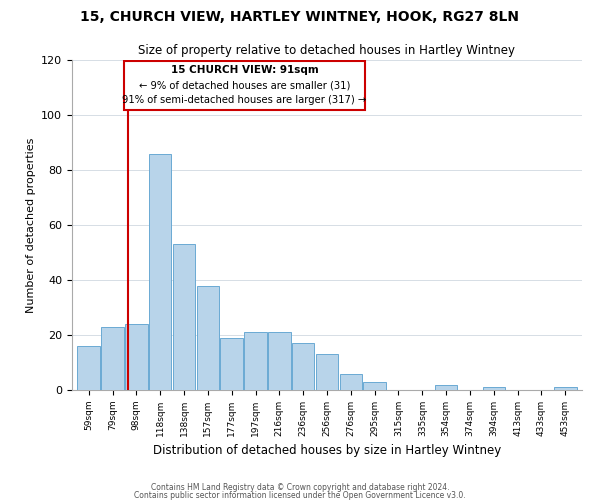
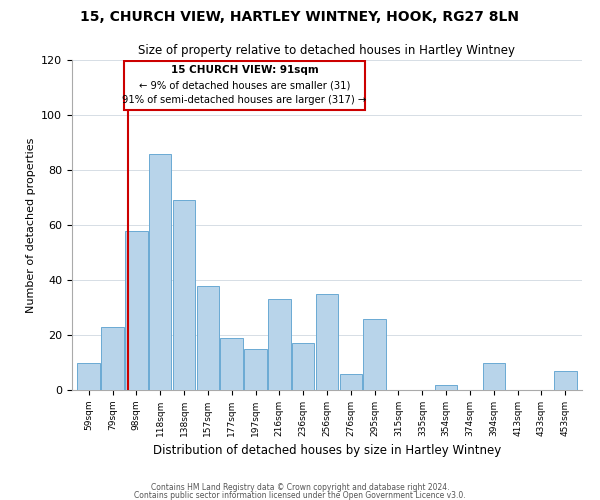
59sqm: 16 -> 10
98sqm: 24 -> 58
138sqm: 53 -> 69
197sqm: 21 -> 15
216sqm: 21 -> 33
256sqm: 13 -> 35
295sqm: 3 -> 26
394sqm: 1 -> 10
453sqm: 1 -> 7
